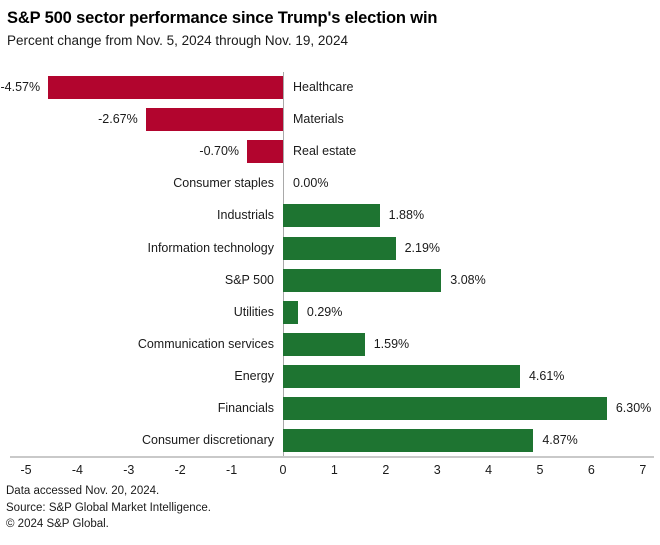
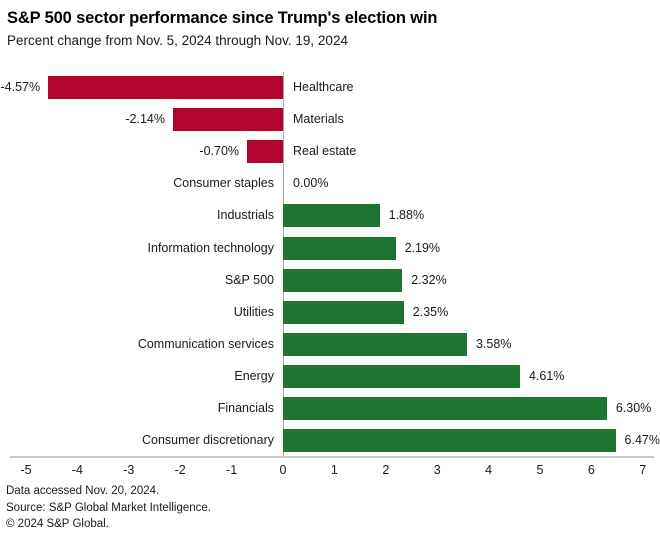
Materials: -2.67% -> -2.14%
S&P 500: 3.08% -> 2.32%
Utilities: 0.29% -> 2.35%
Communication services: 1.59% -> 3.58%
Consumer discretionary: 4.87% -> 6.47%
